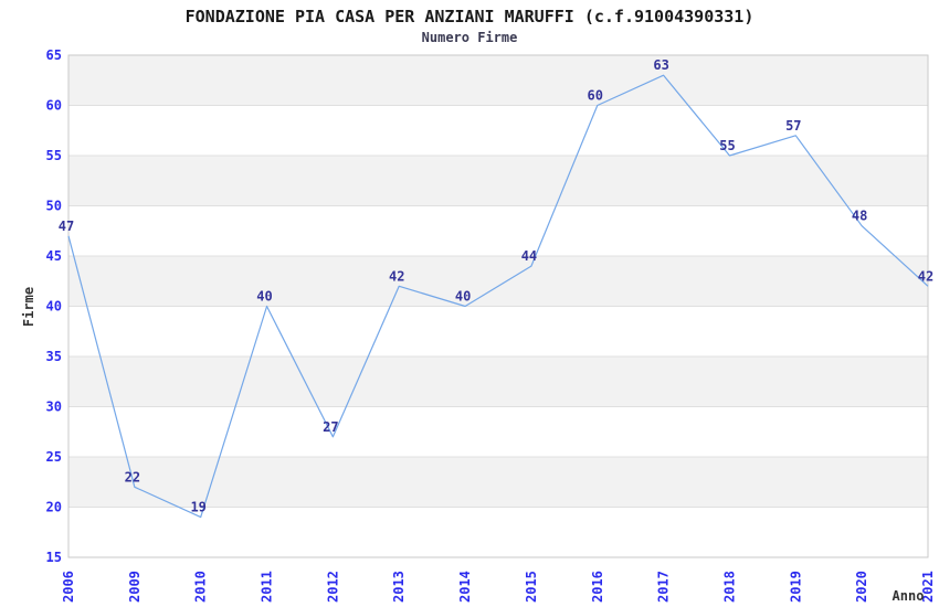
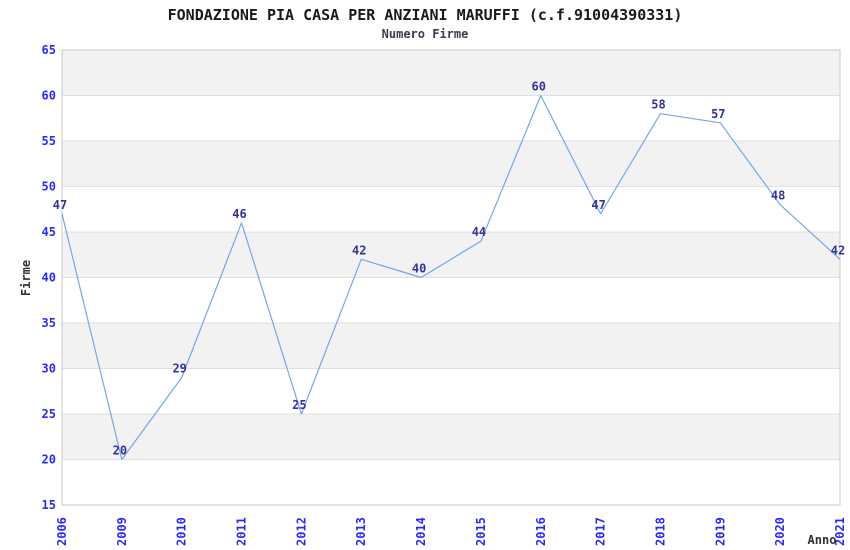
2009: 22 -> 20
2010: 19 -> 29
2011: 40 -> 46
2012: 27 -> 25
2017: 63 -> 47
2018: 55 -> 58
